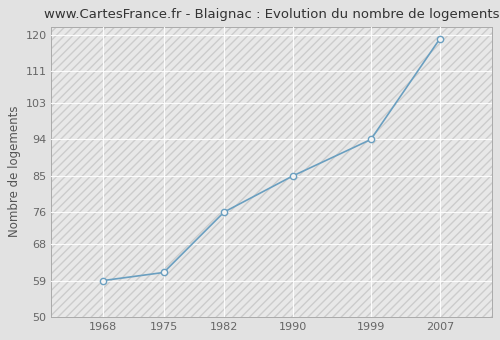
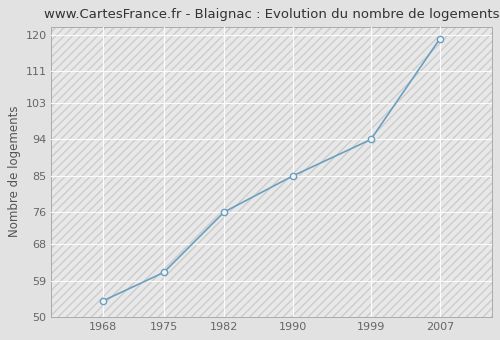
1968: 59 -> 54
